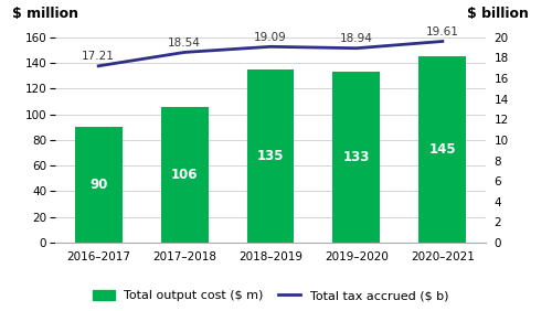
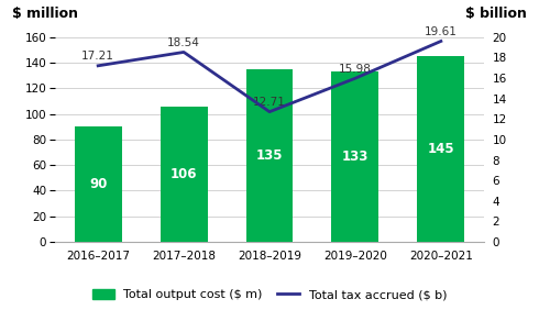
Total tax accrued ($ b)/2018–2019: 19.09 -> 12.71
Total tax accrued ($ b)/2019–2020: 18.94 -> 15.98
